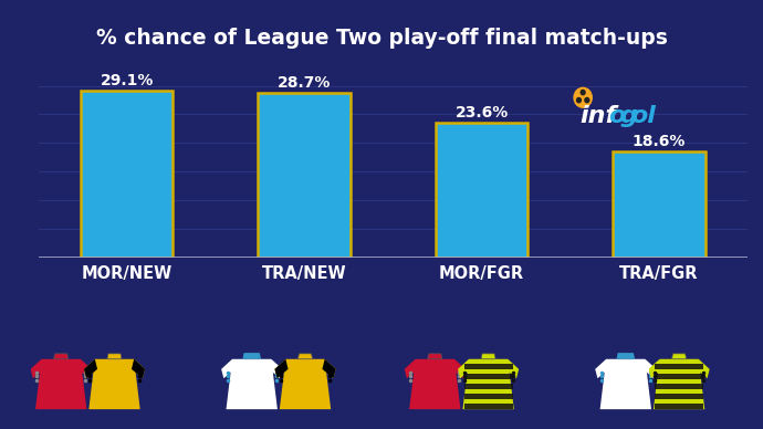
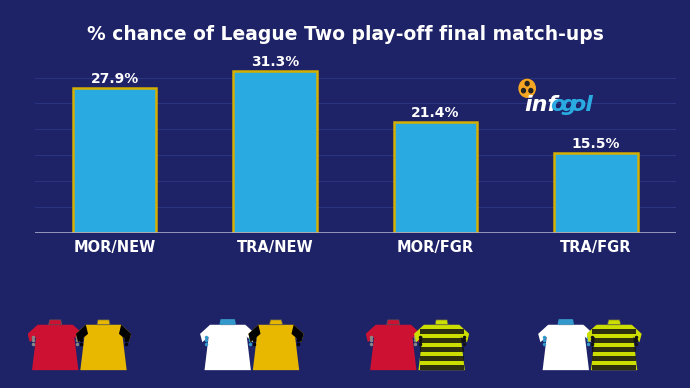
MOR/NEW: 29.1% -> 27.9%
TRA/NEW: 28.7% -> 31.3%
MOR/FGR: 23.6% -> 21.4%
TRA/FGR: 18.6% -> 15.5%
